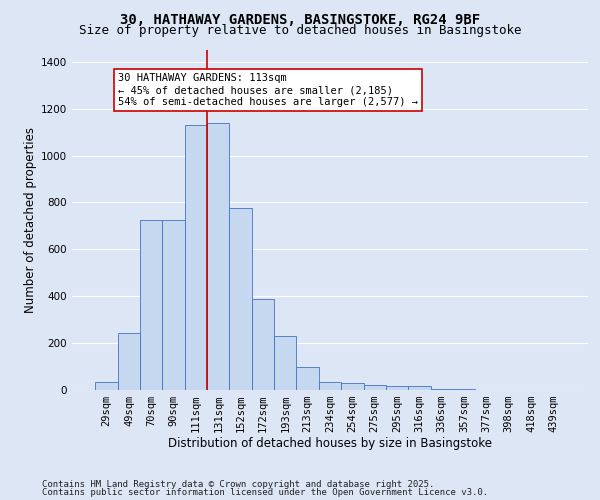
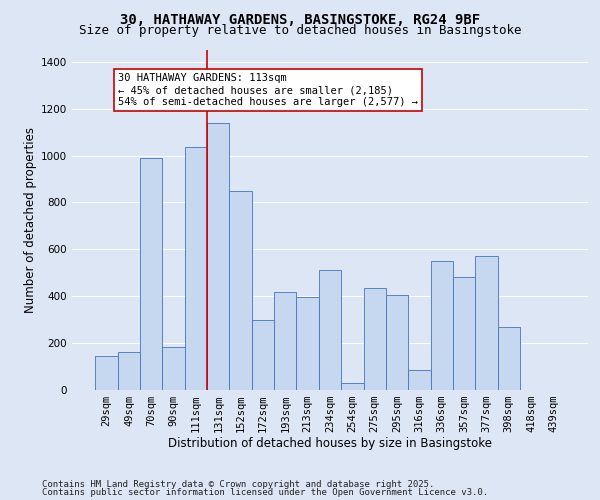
29sqm: 35 -> 145
49sqm: 245 -> 160
70sqm: 725 -> 990
90sqm: 725 -> 185
111sqm: 1130 -> 1035
152sqm: 775 -> 850
172sqm: 390 -> 300
193sqm: 230 -> 420
213sqm: 100 -> 395
234sqm: 35 -> 510
275sqm: 20 -> 435
295sqm: 15 -> 405
316sqm: 15 -> 85
336sqm: 5 -> 550
357sqm: 3 -> 480
377sqm: 2 -> 570
398sqm: 1 -> 270
